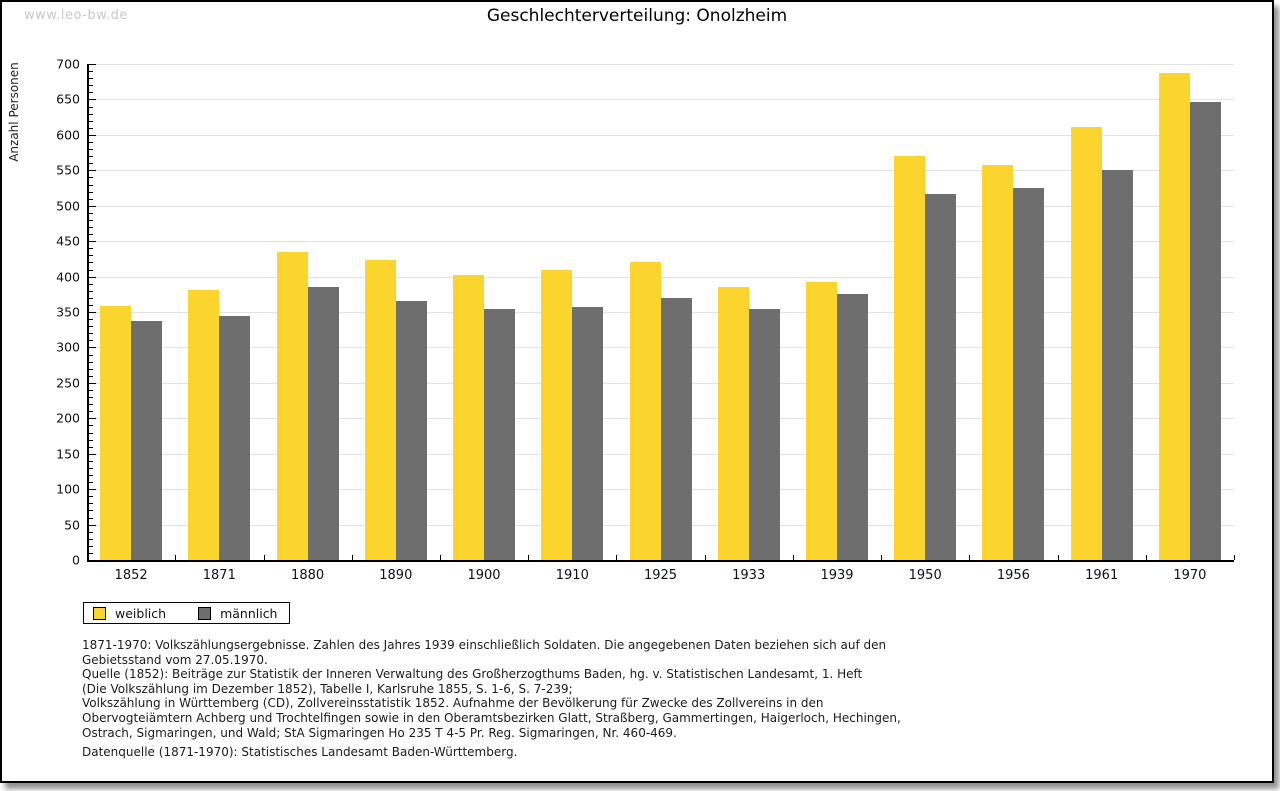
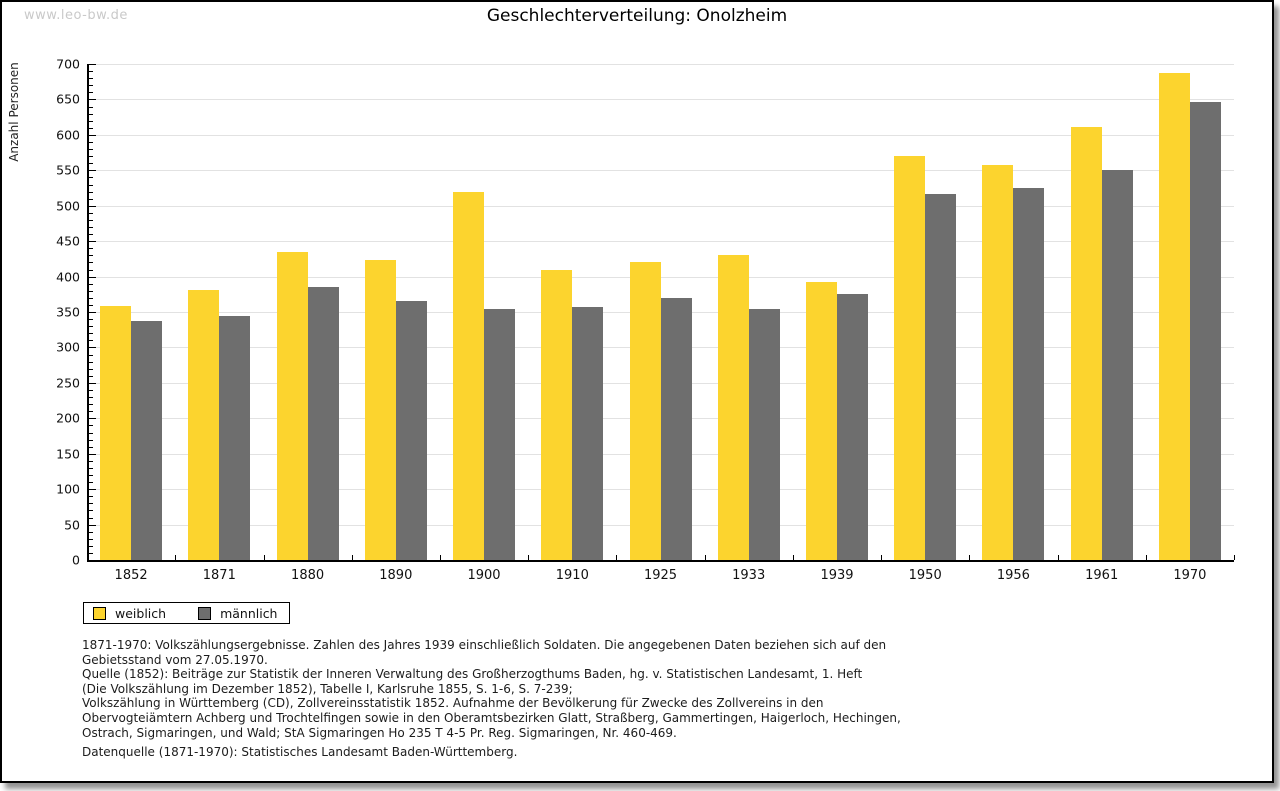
weiblich/1900: 400 -> 520
weiblich/1933: 380 -> 430
